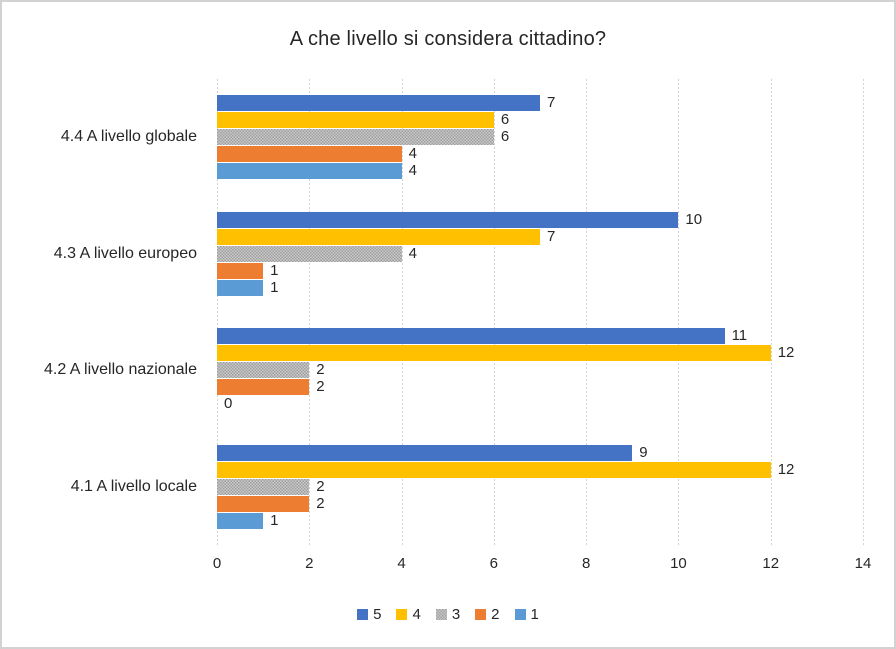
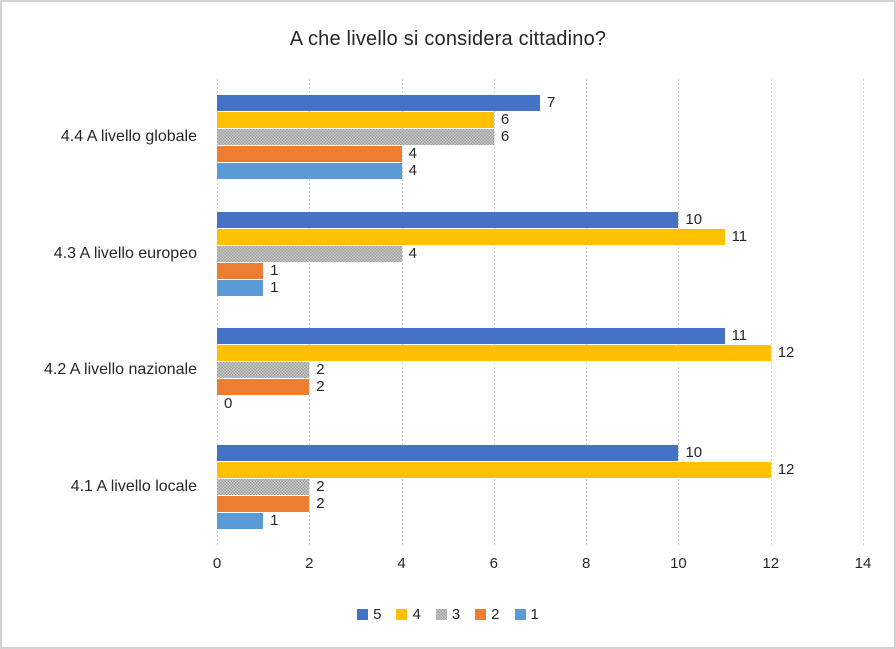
4/4.3 A livello europeo: 7 -> 11
5/4.1 A livello locale: 9 -> 10
